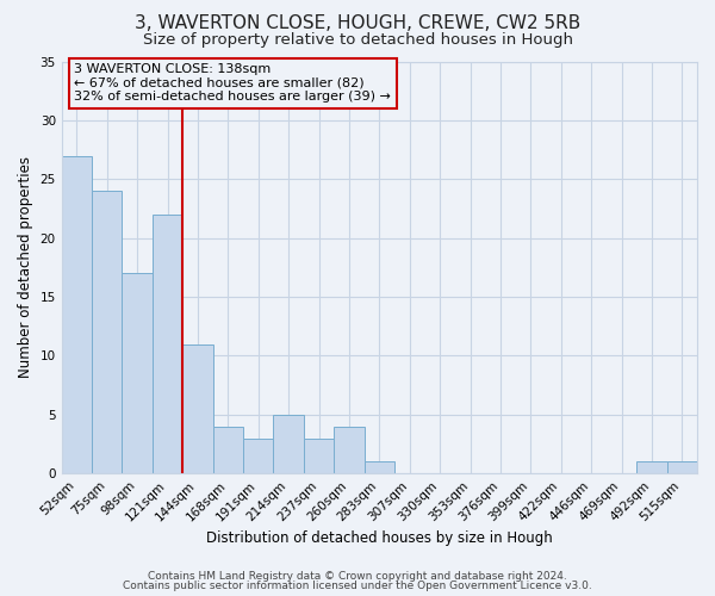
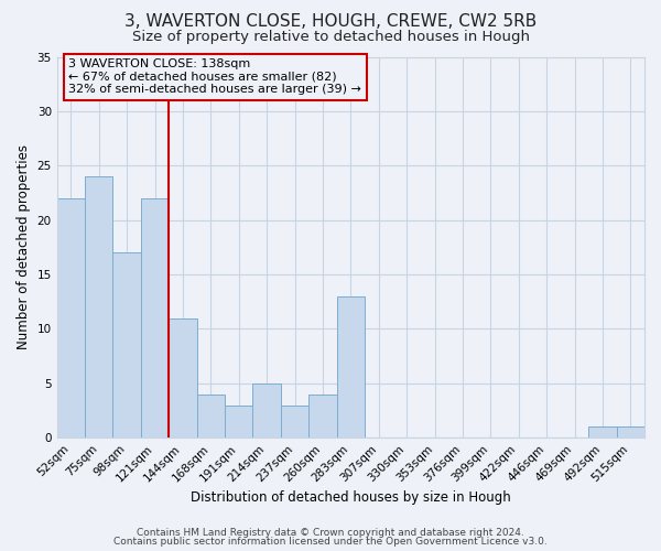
52sqm: 27 -> 22
283sqm: 1 -> 13
